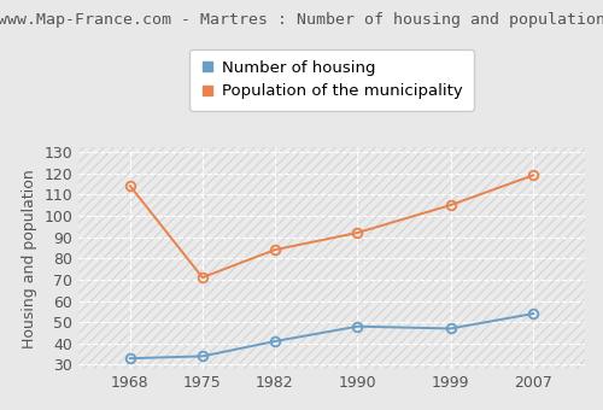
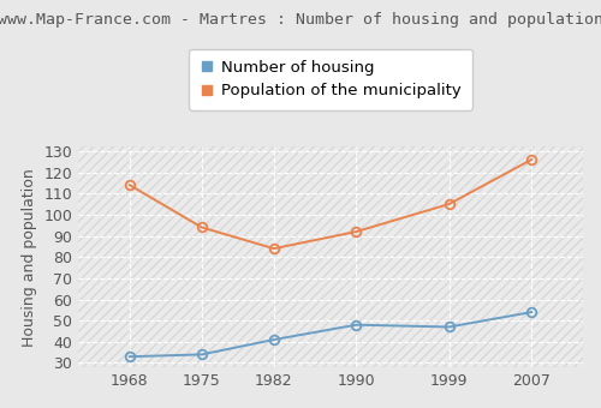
Population of the municipality/1975: 71 -> 94
Population of the municipality/2007: 119 -> 126
